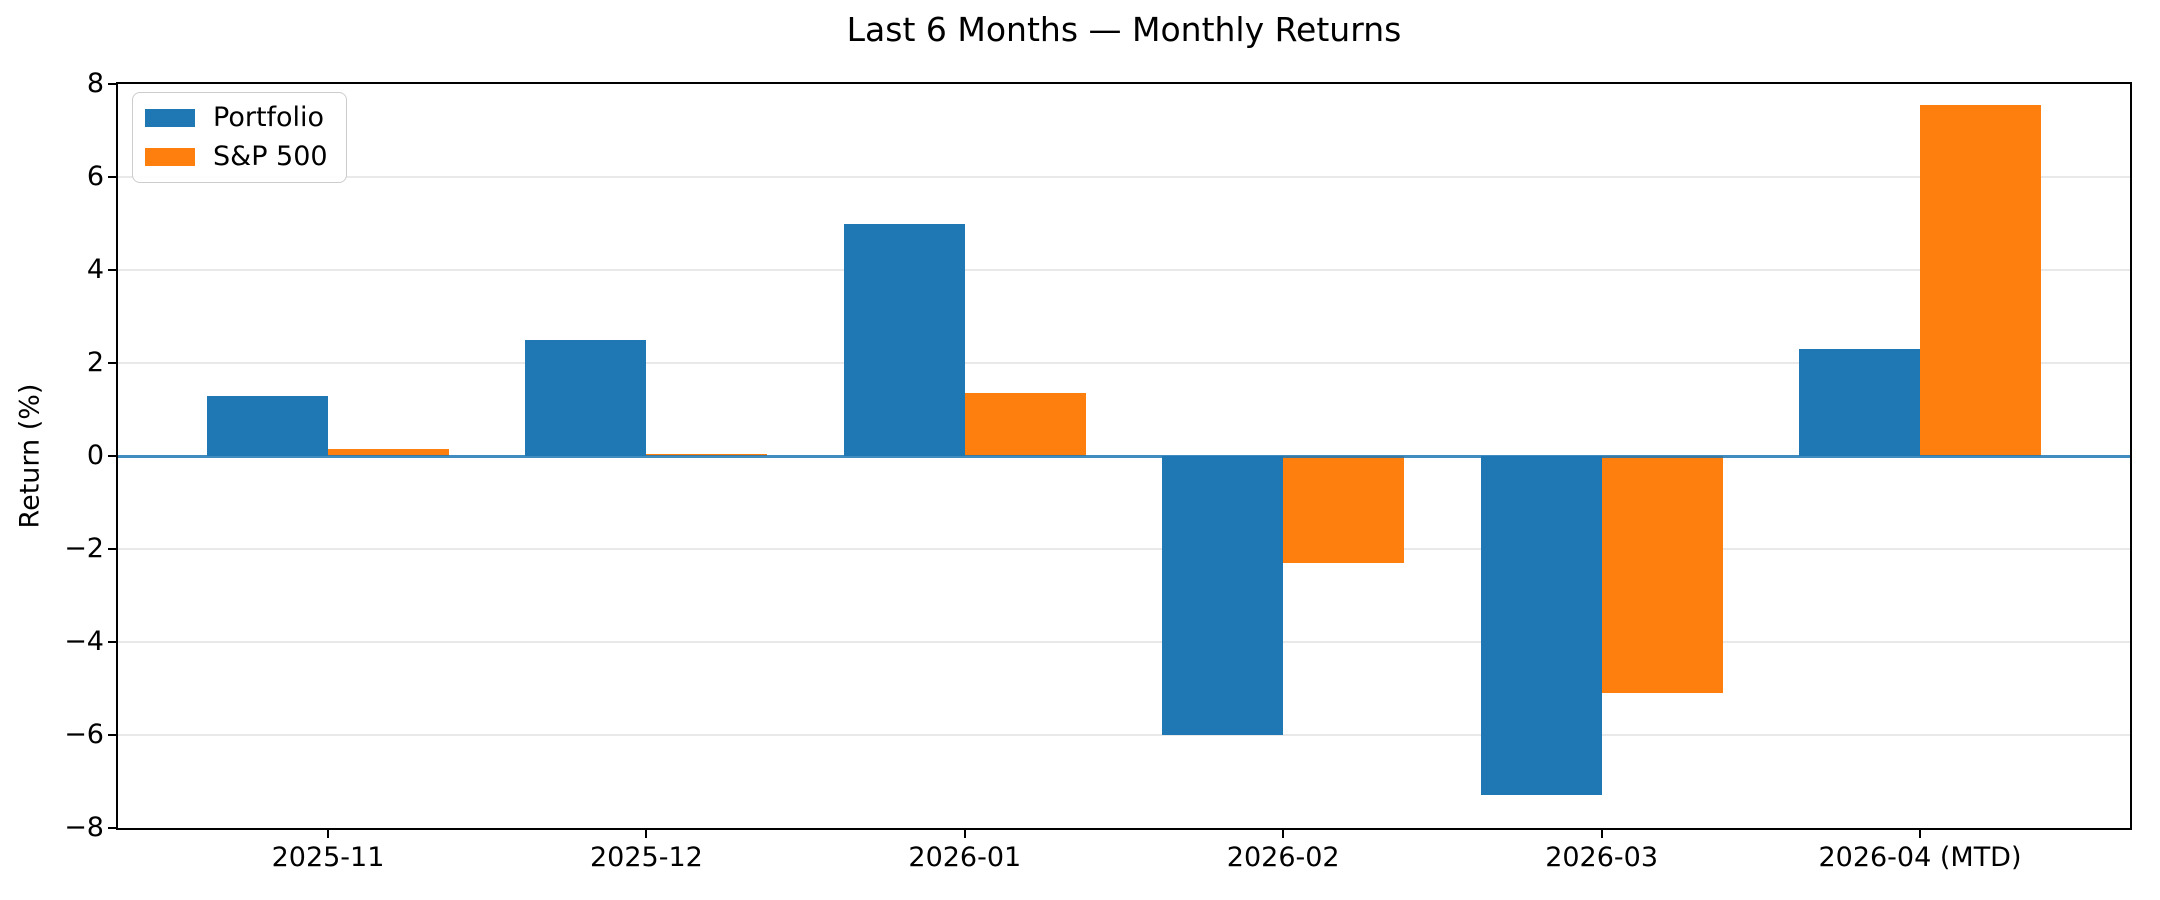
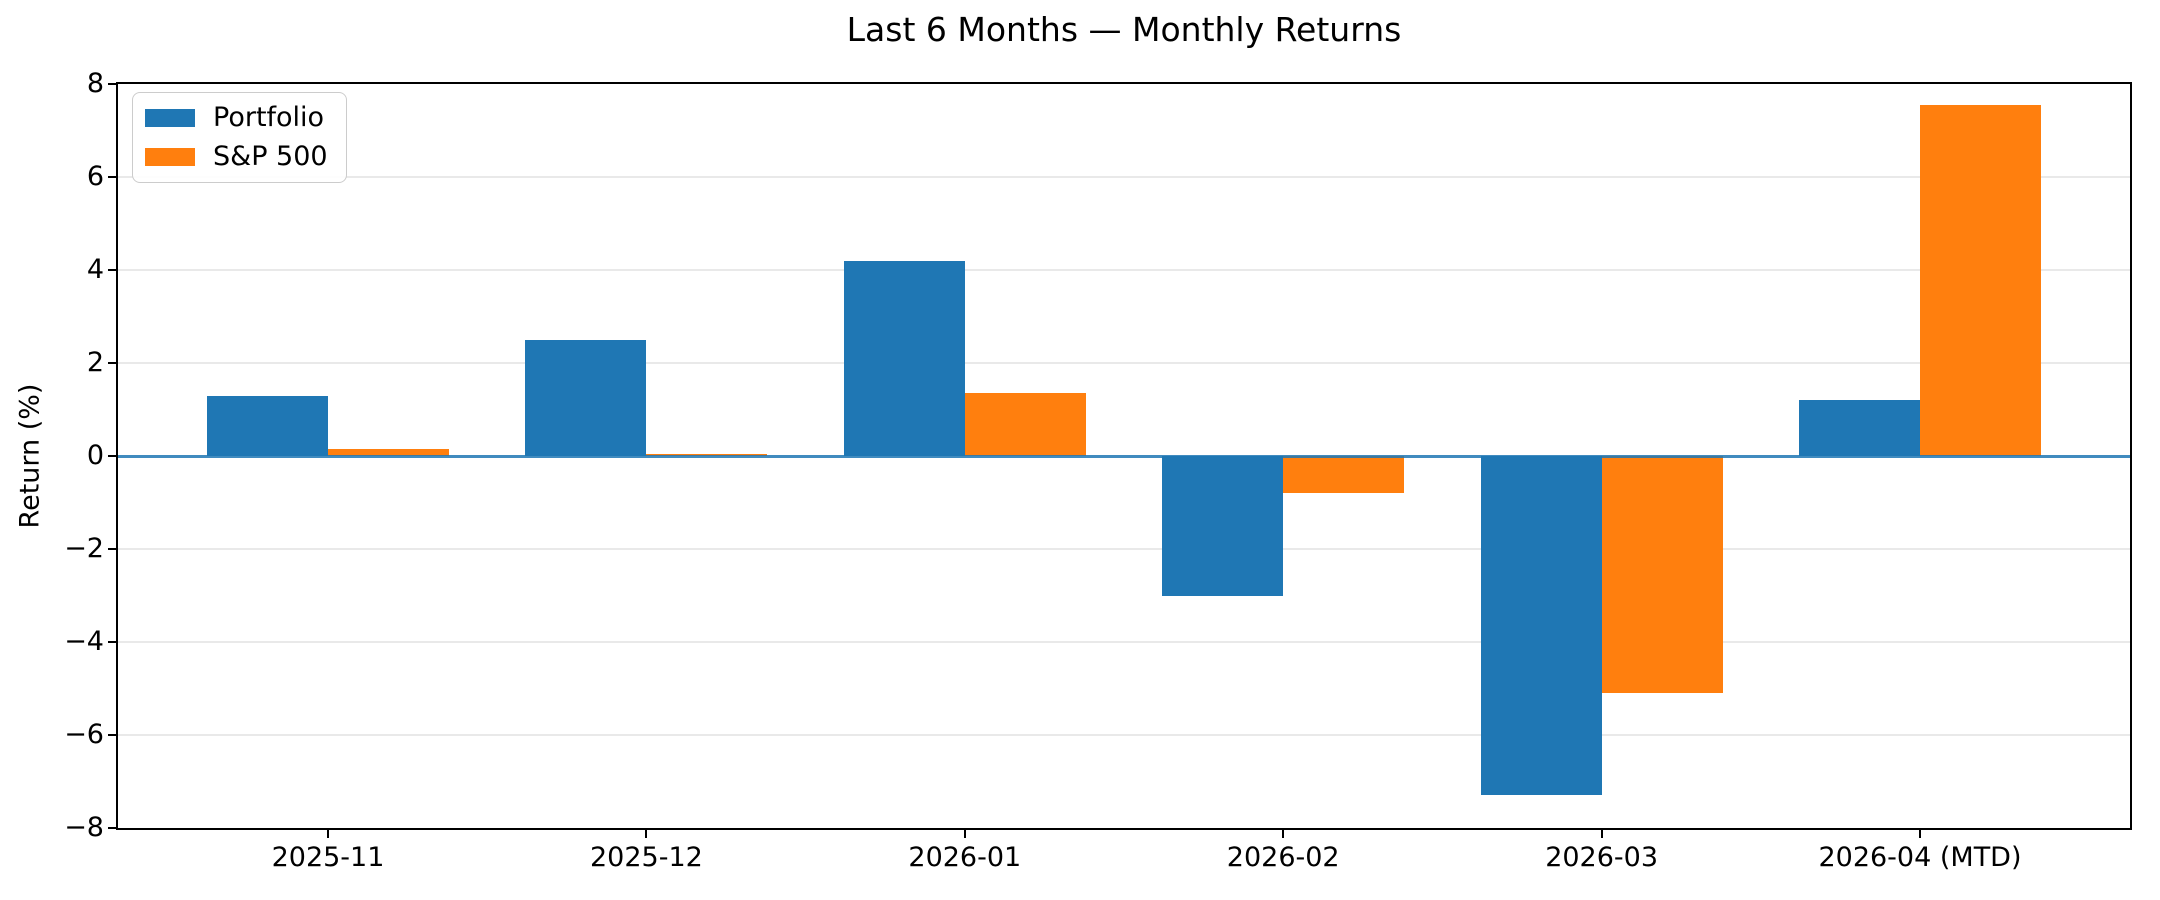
Portfolio/2026-01: 5.0 -> 4.2
Portfolio/2026-02: -6.0 -> -3.0
S&P 500/2026-02: -2.3 -> -0.8
Portfolio/2026-04 (MTD): 2.3 -> 1.2
